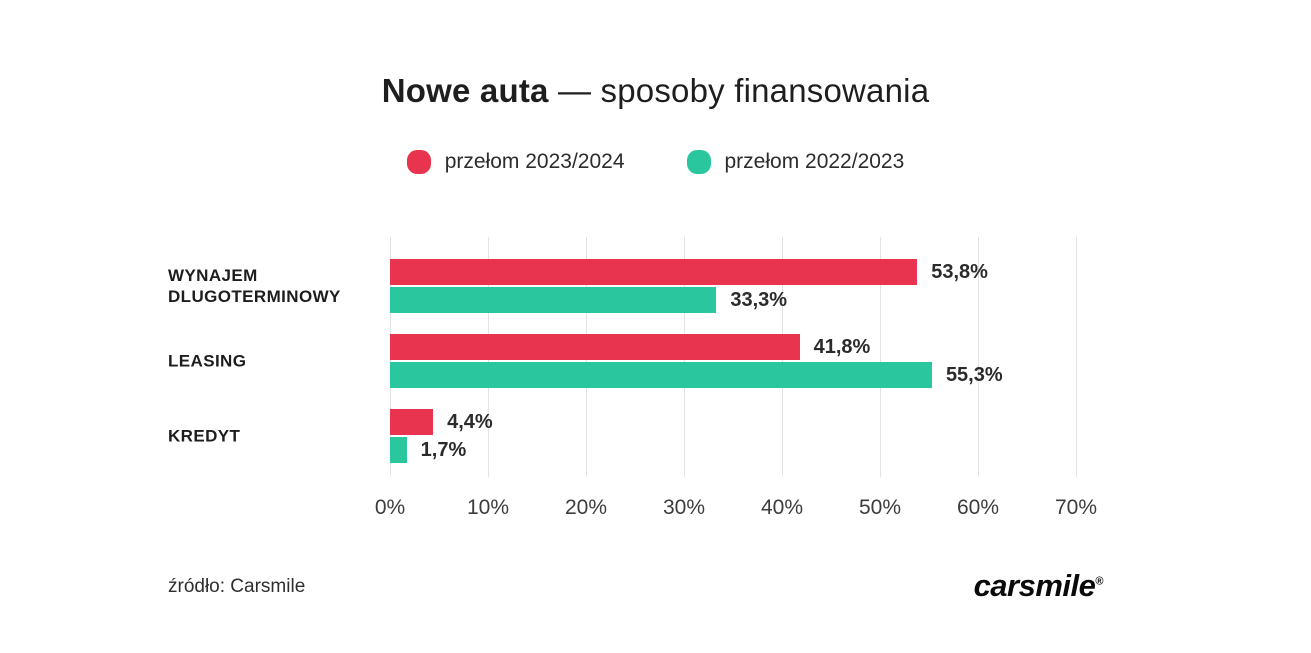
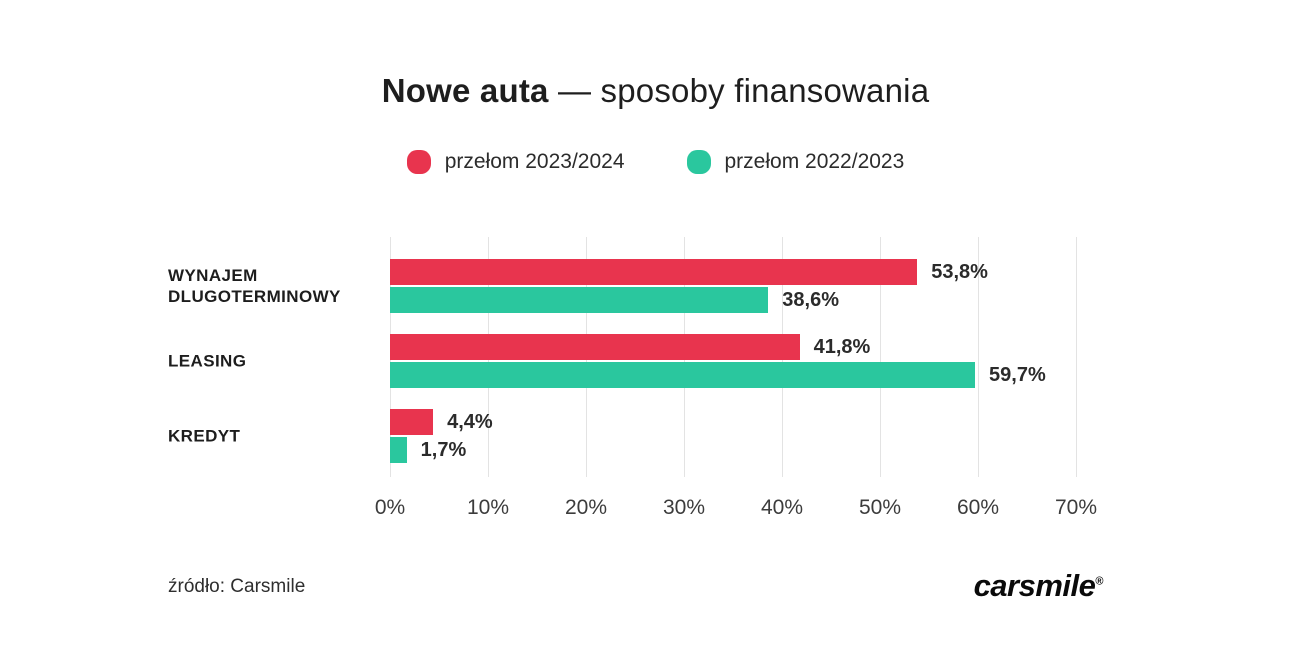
przełom 2022/2023/WYNAJEM DLUGOTERMINOWY: 33,3% -> 38,6%
przełom 2022/2023/LEASING: 55,3% -> 59,7%
